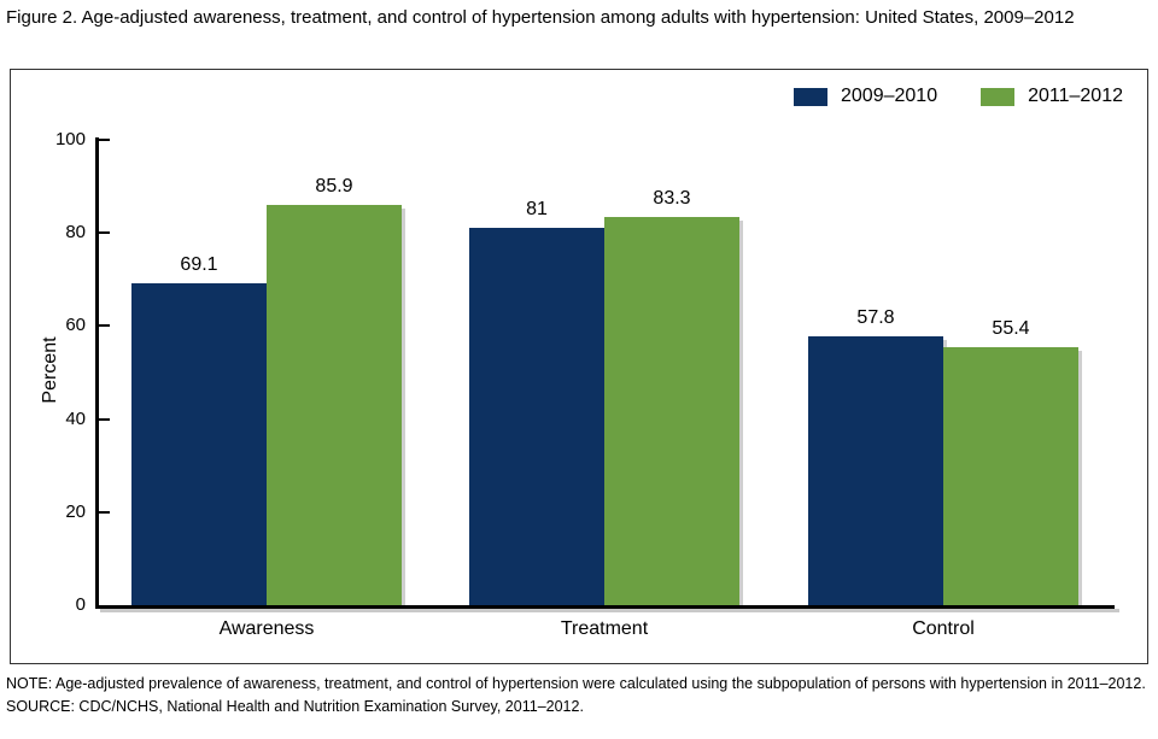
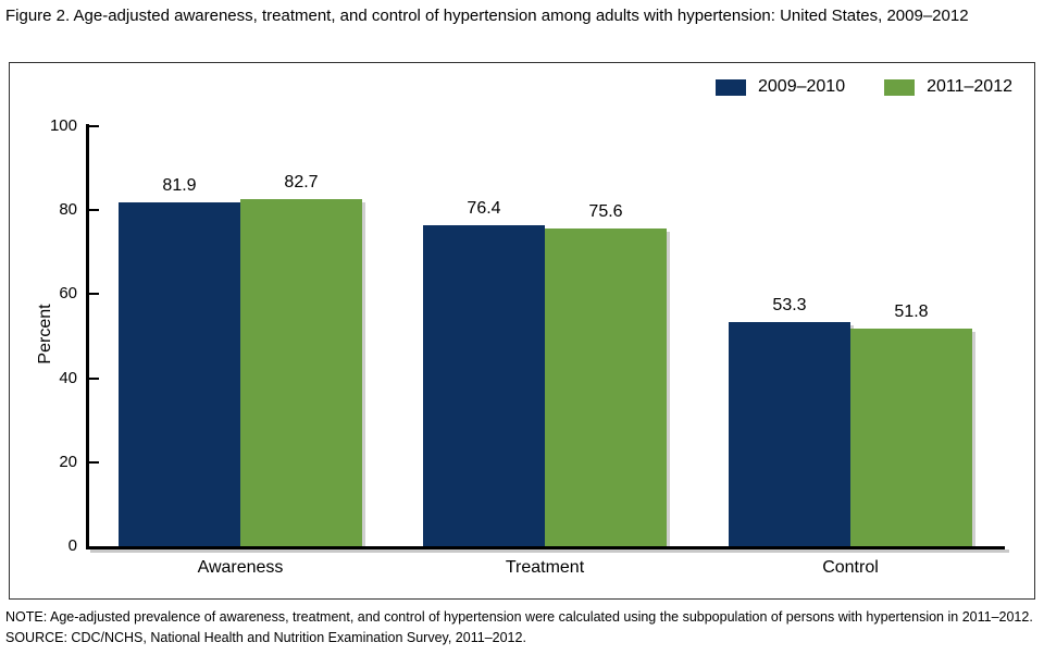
2009–2010/Awareness: 69.1 -> 81.9
2011–2012/Awareness: 85.9 -> 82.7
2009–2010/Treatment: 81 -> 76.4
2011–2012/Treatment: 83.3 -> 75.6
2009–2010/Control: 57.8 -> 53.3
2011–2012/Control: 55.4 -> 51.8
